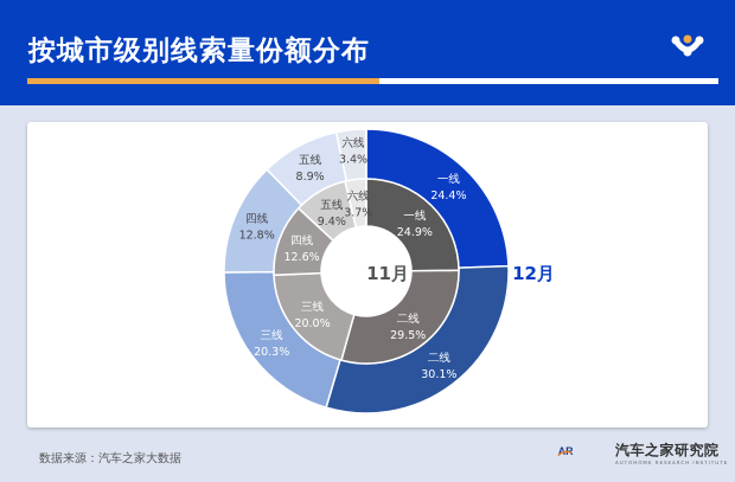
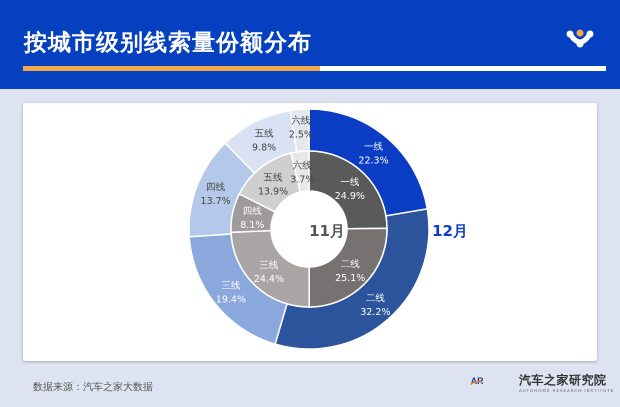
12月/一线: 24.4% -> 22.3%
12月/二线: 30.1% -> 32.2%
11月/二线: 29.5% -> 25.1%
12月/三线: 20.3% -> 19.4%
11月/三线: 20.0% -> 24.4%
12月/四线: 12.8% -> 13.7%
11月/四线: 12.6% -> 8.1%
12月/五线: 8.9% -> 9.8%
11月/五线: 9.4% -> 13.9%
12月/六线: 3.4% -> 2.5%
